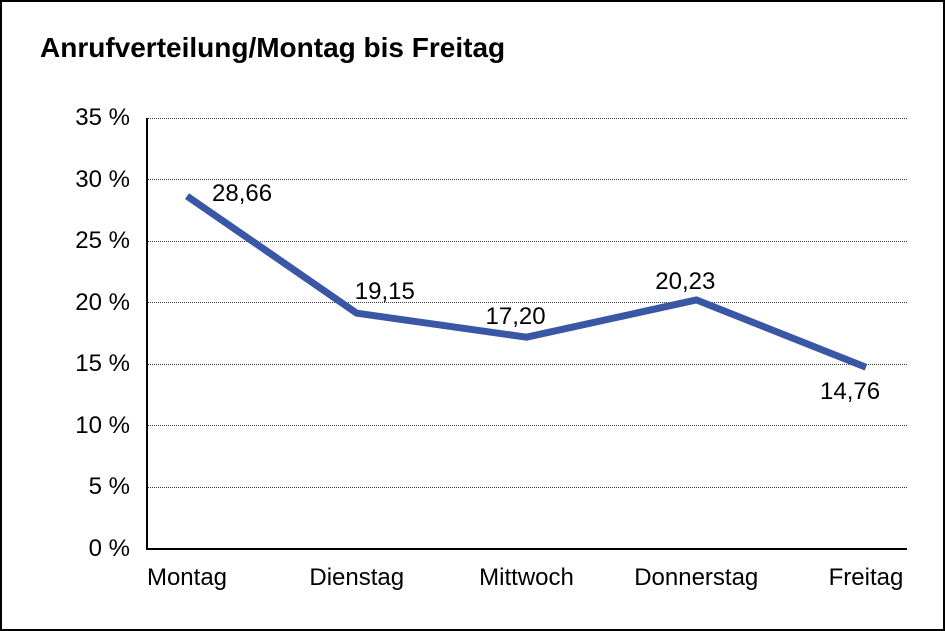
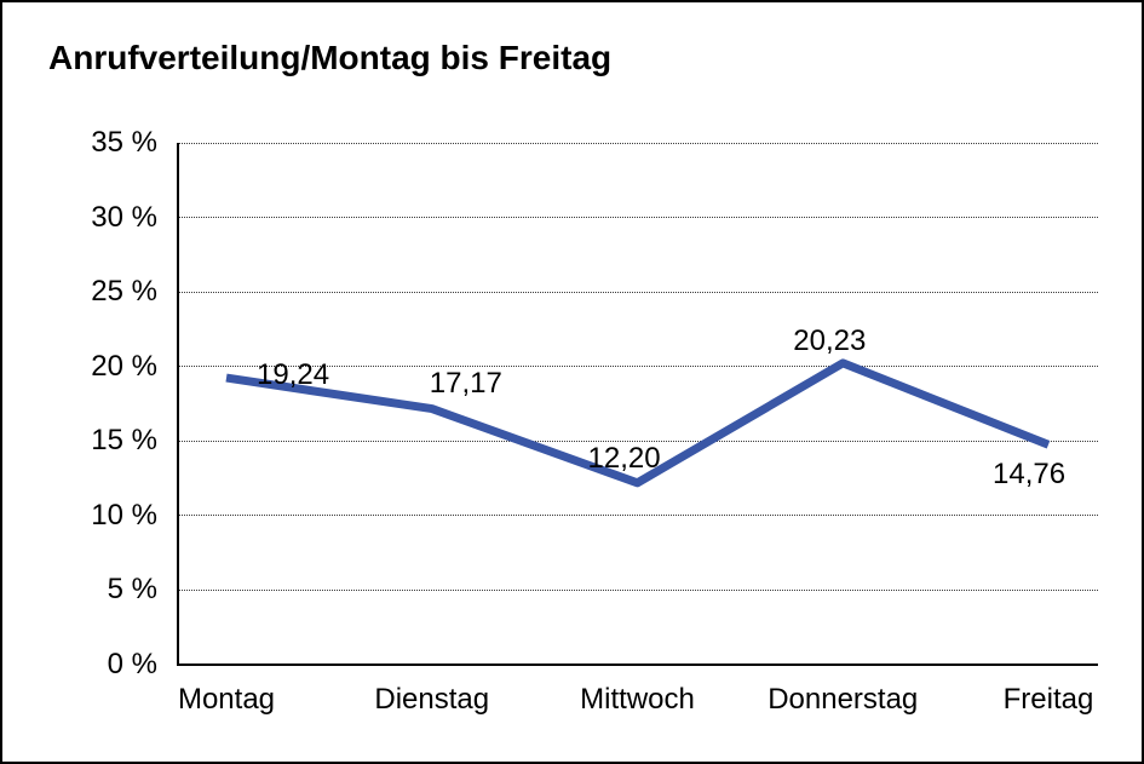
Montag: 28,66 -> 19,24
Dienstag: 19,15 -> 17,17
Mittwoch: 17,20 -> 12,20
